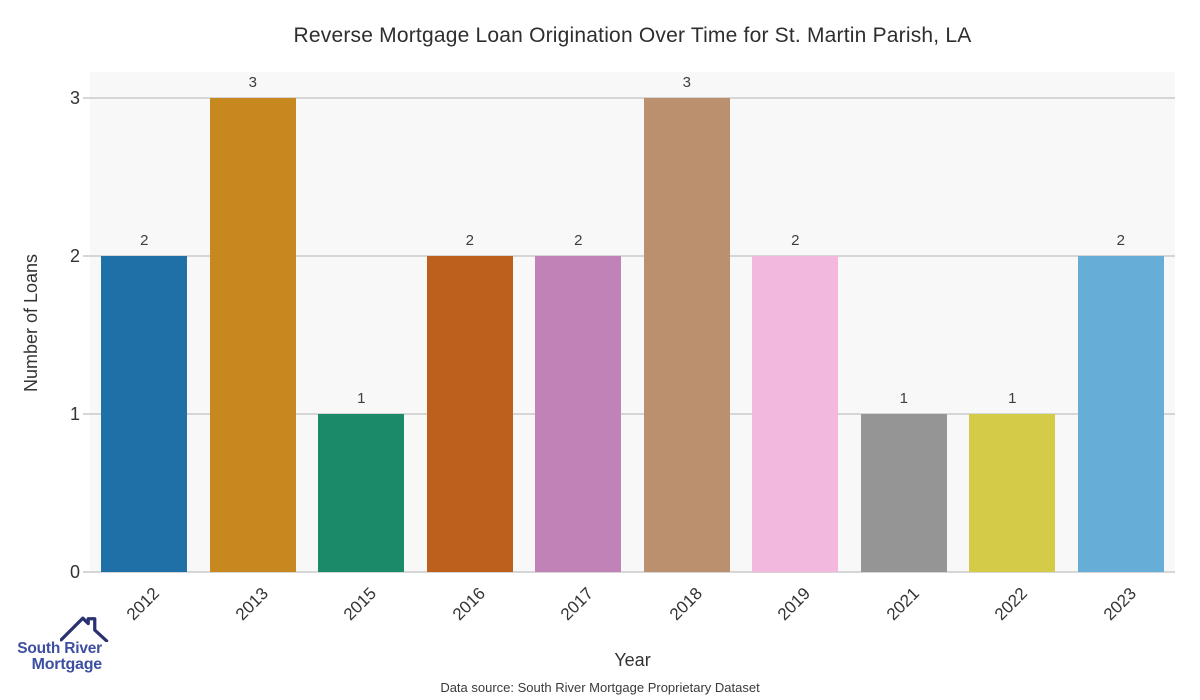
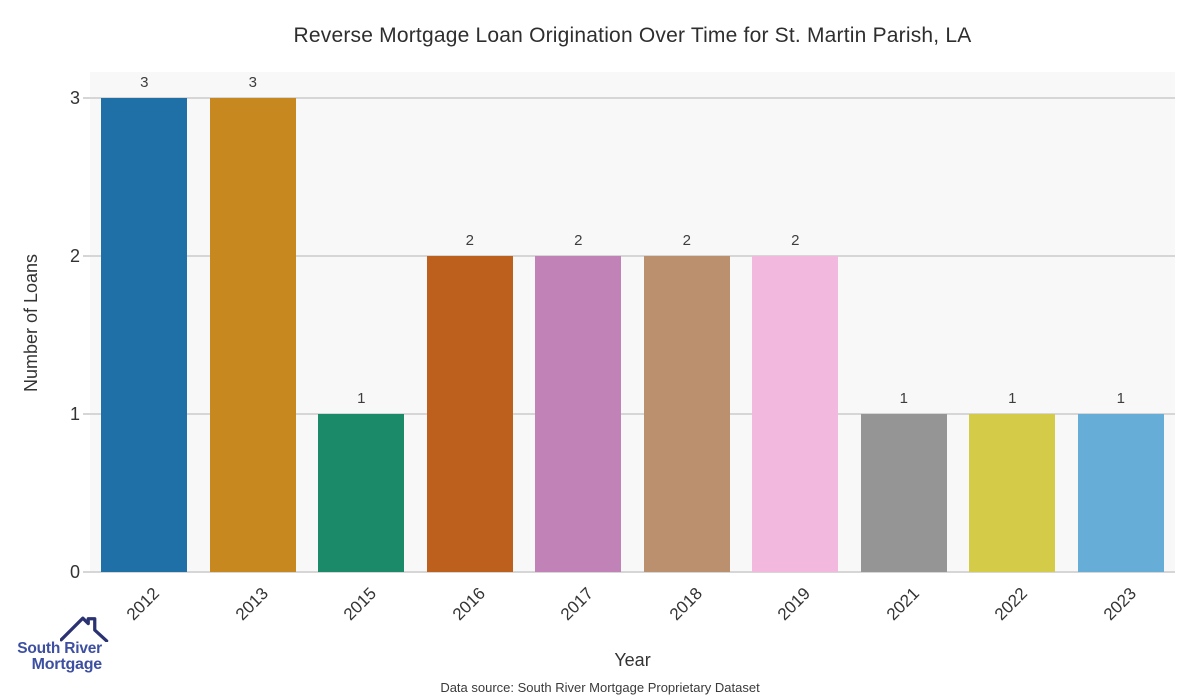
2012: 2 -> 3
2018: 3 -> 2
2023: 2 -> 1
